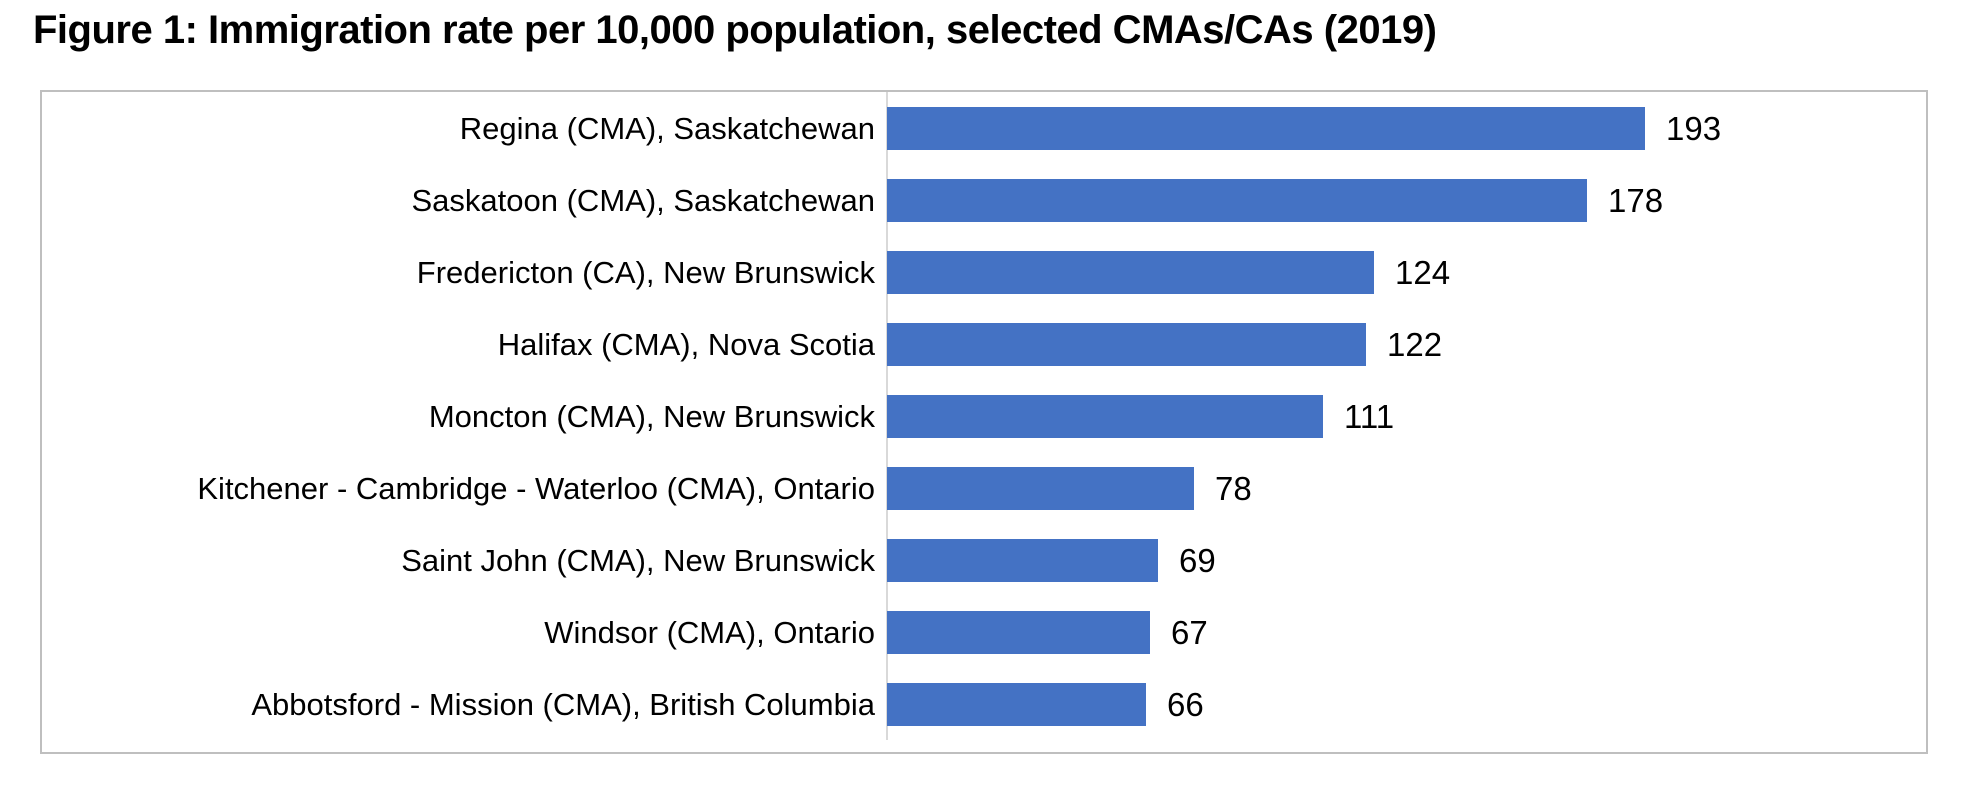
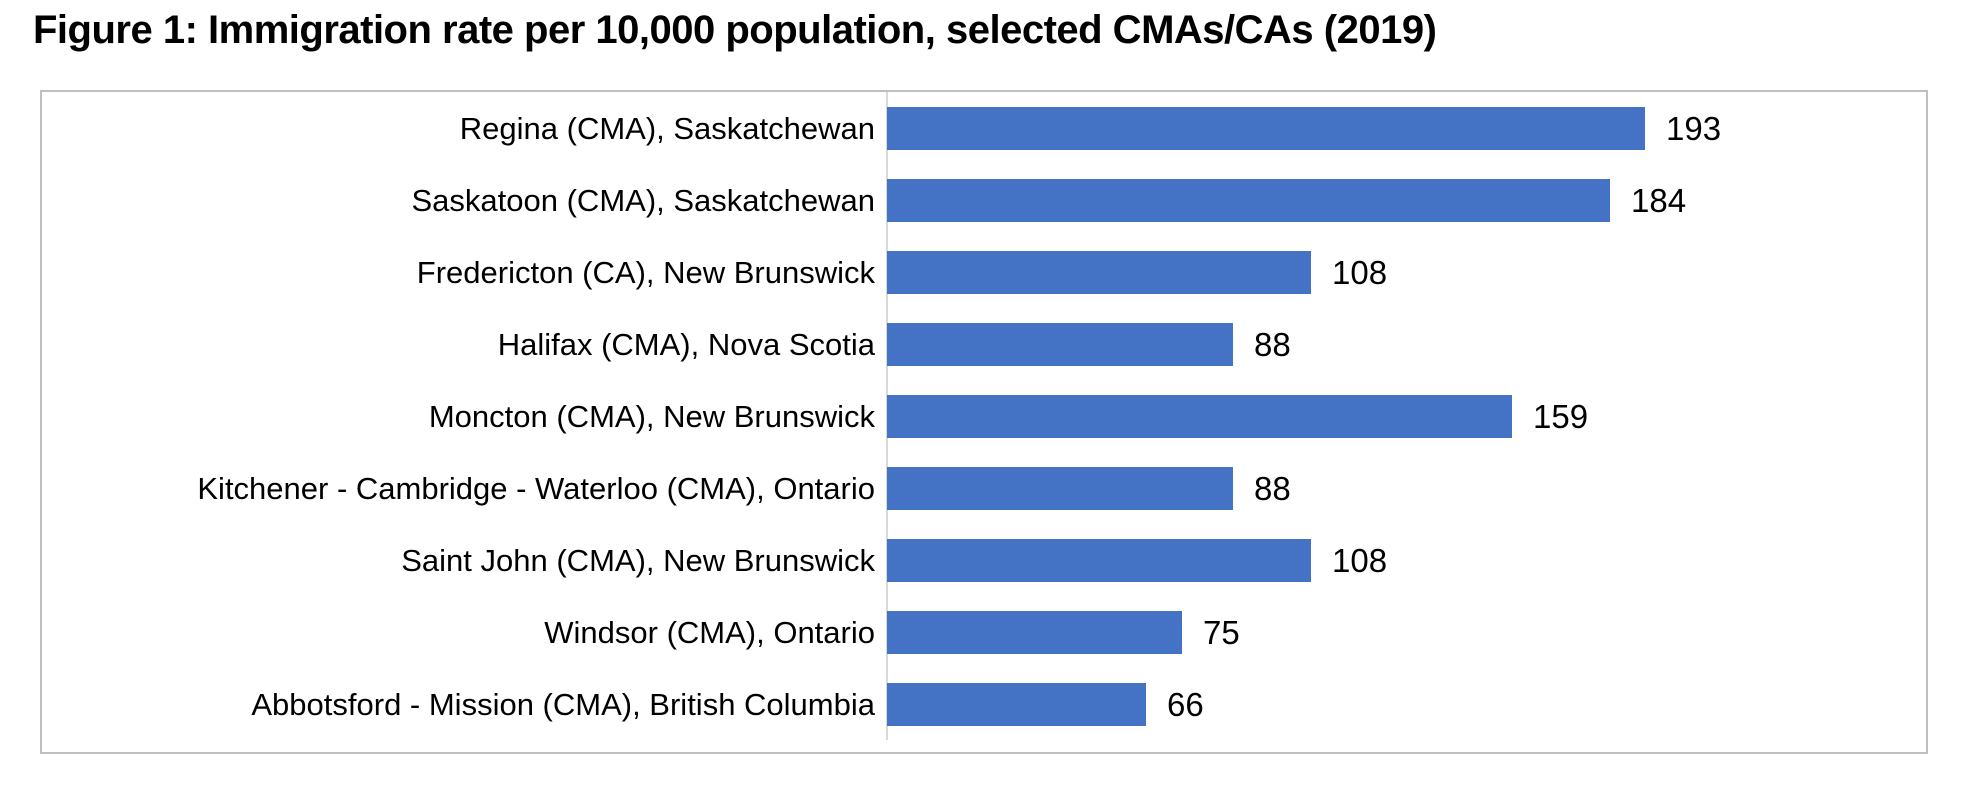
Saskatoon (CMA), Saskatchewan: 178 -> 184
Fredericton (CA), New Brunswick: 124 -> 108
Halifax (CMA), Nova Scotia: 122 -> 88
Moncton (CMA), New Brunswick: 111 -> 159
Kitchener - Cambridge - Waterloo (CMA), Ontario: 78 -> 88
Saint John (CMA), New Brunswick: 69 -> 108
Windsor (CMA), Ontario: 67 -> 75
